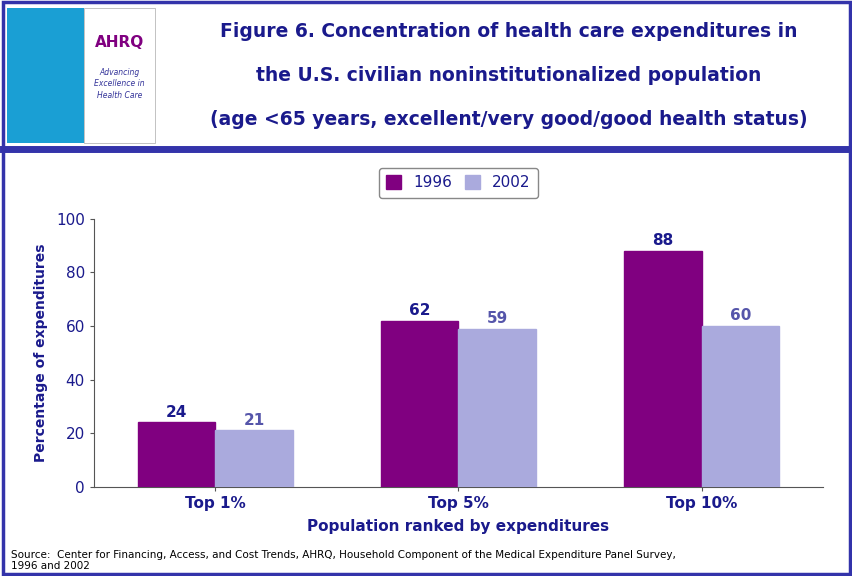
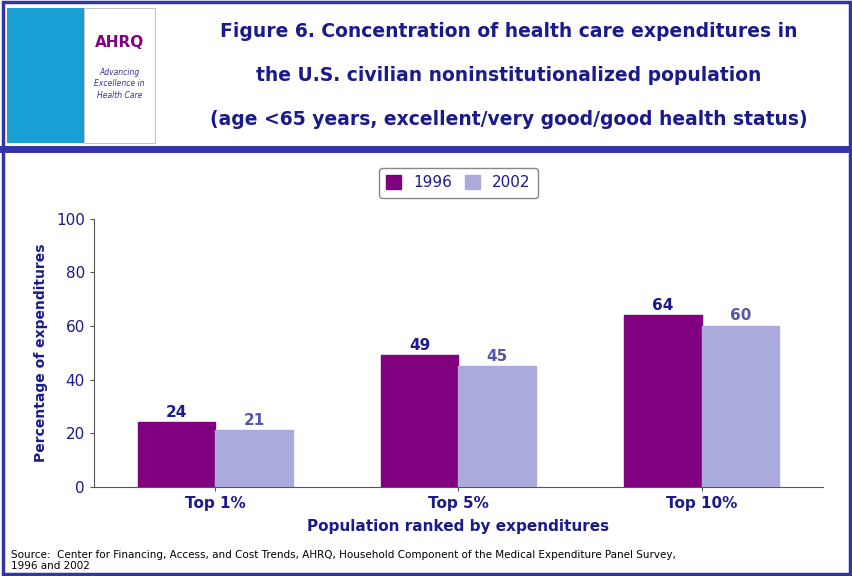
1996/Top 5%: 62 -> 49
2002/Top 5%: 59 -> 45
1996/Top 10%: 88 -> 64
